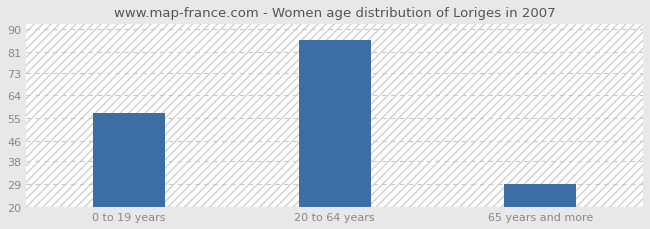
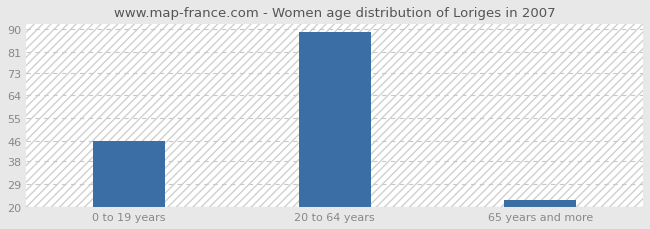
0 to 19 years: 57 -> 46
20 to 64 years: 86 -> 89
65 years and more: 29 -> 23
